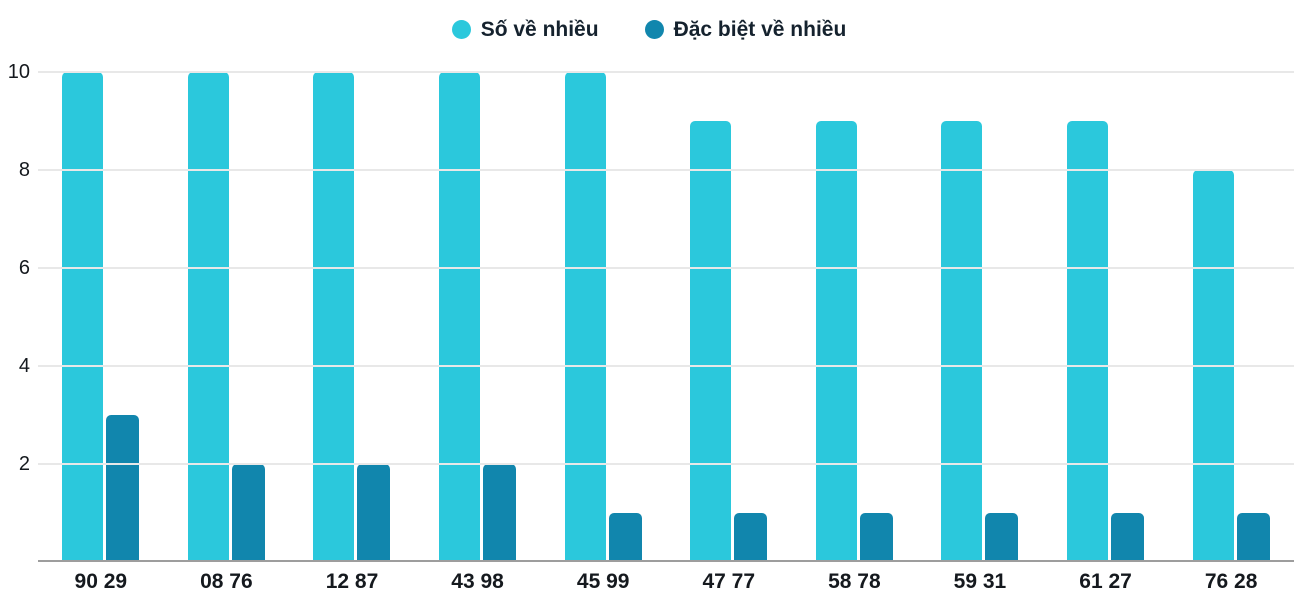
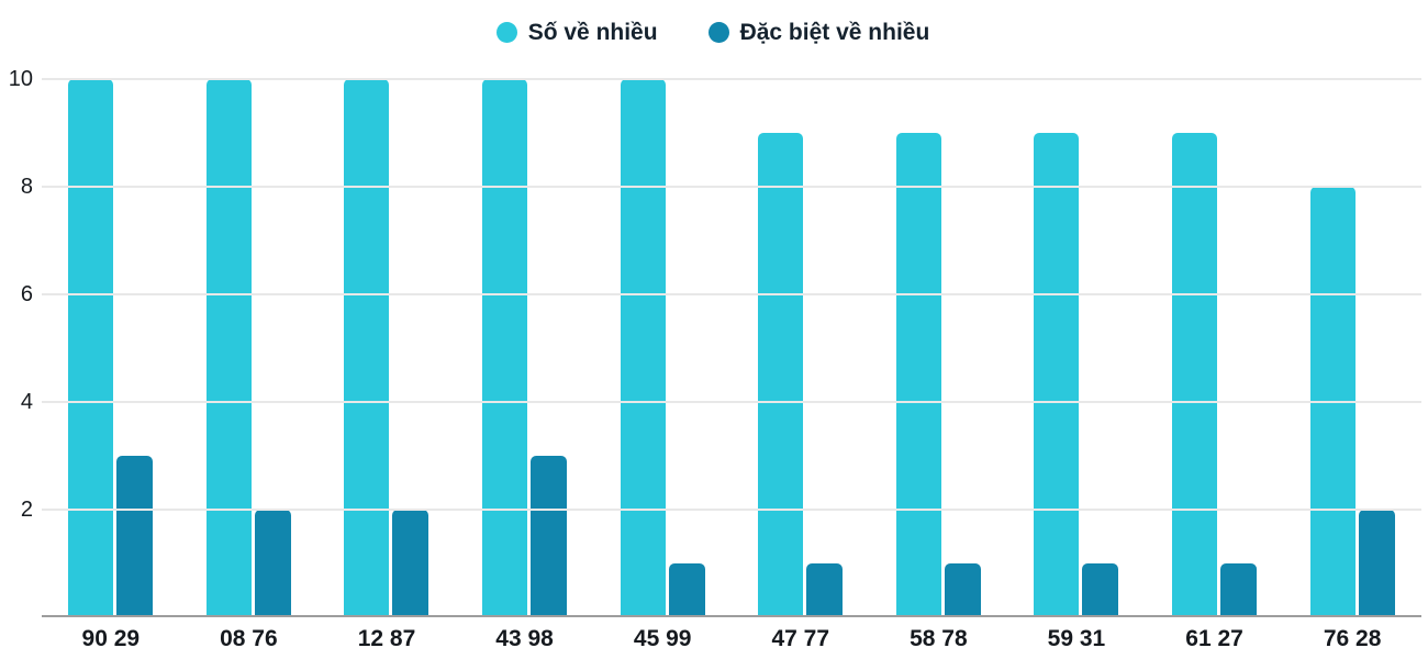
Đặc biệt về nhiều/43 98: 2 -> 3
Đặc biệt về nhiều/76 28: 1 -> 2
